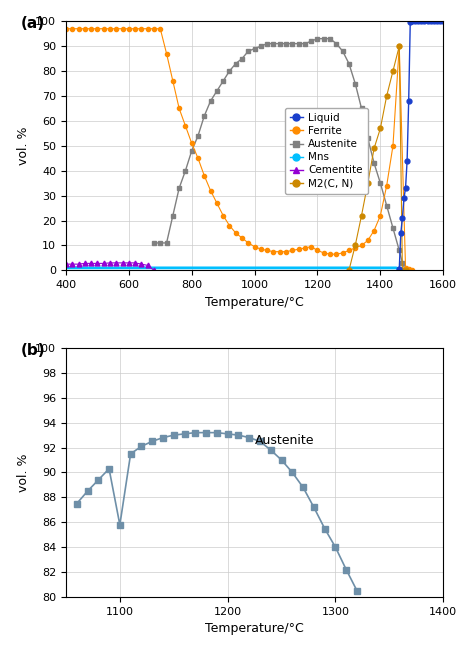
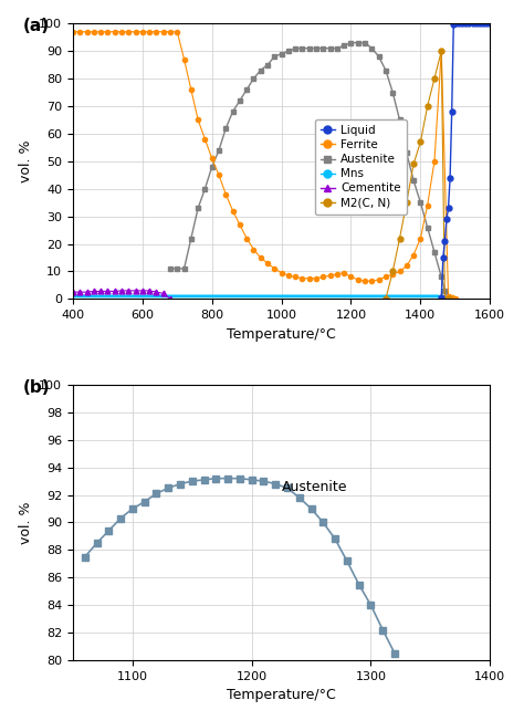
1100: 85.8 -> 91.0
